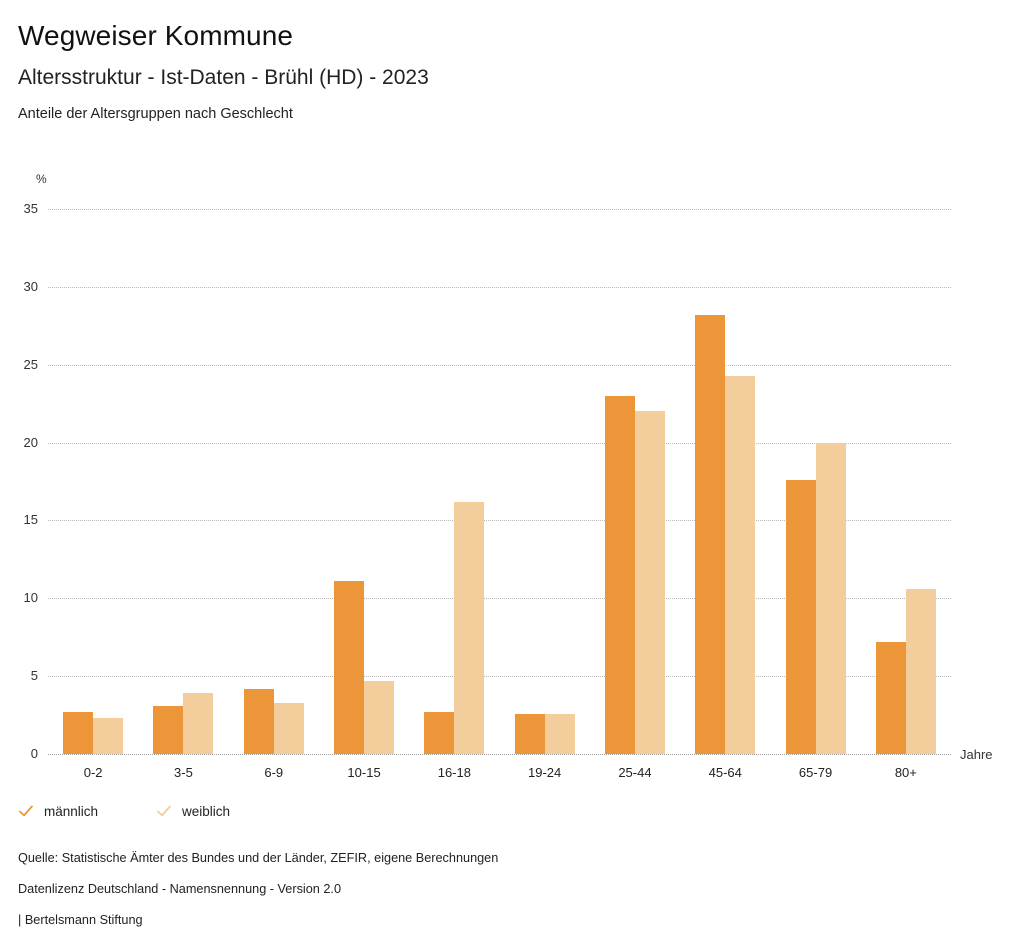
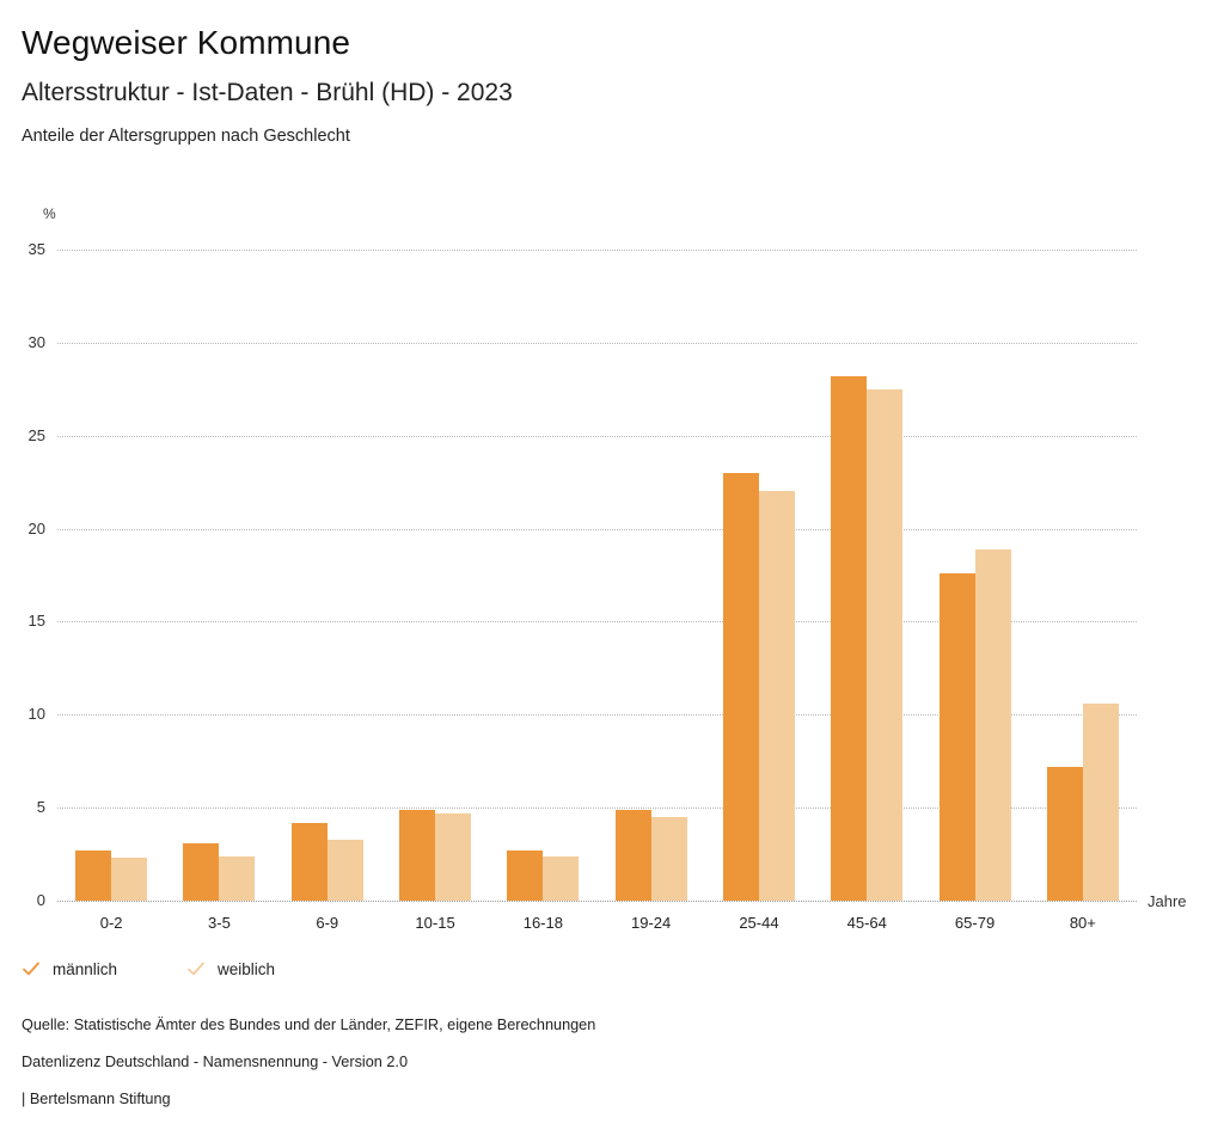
weiblich/3-5: 3.9 -> 2.4
männlich/10-15: 11.1 -> 4.9
weiblich/16-18: 16.2 -> 2.4
männlich/19-24: 2.6 -> 4.9
weiblich/19-24: 2.6 -> 4.5
weiblich/45-64: 24.3 -> 27.5
weiblich/65-79: 20.0 -> 18.9
